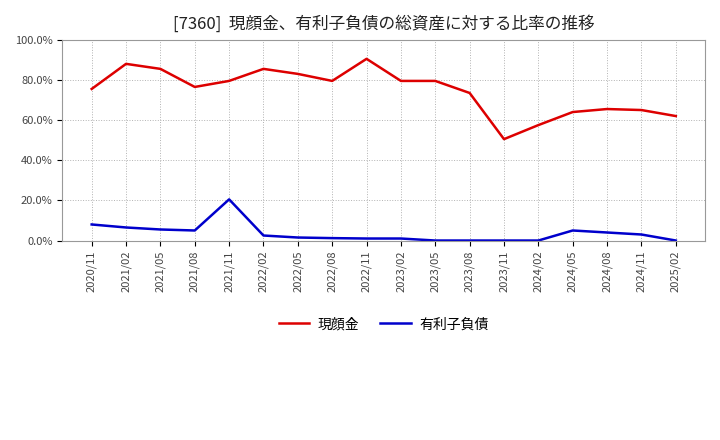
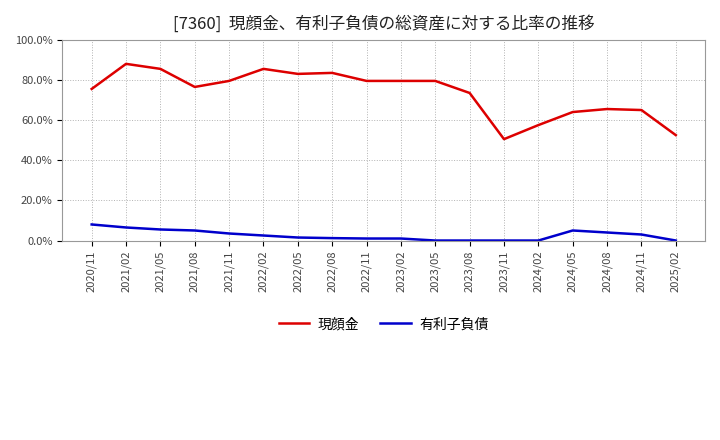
有利子負債/2021/11: 20.5% -> 3.5%
現顔金/2022/08: 79.5% -> 83.5%
現顔金/2022/11: 90.5% -> 79.5%
現顔金/2025/02: 62.0% -> 52.5%
